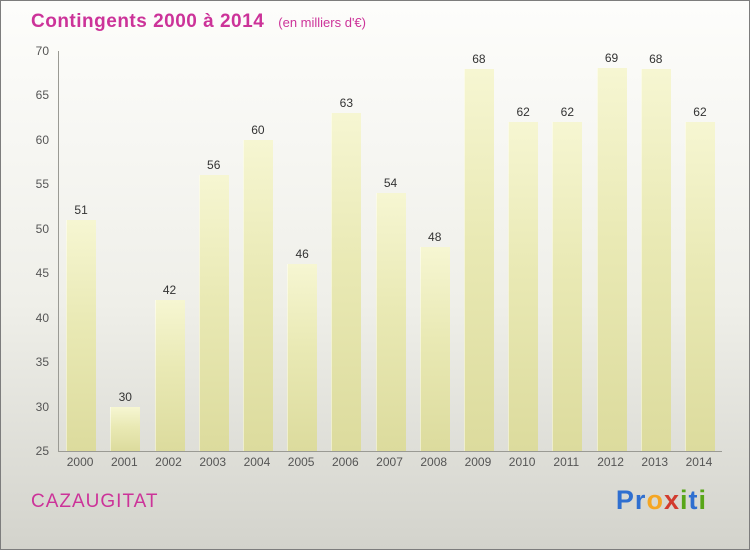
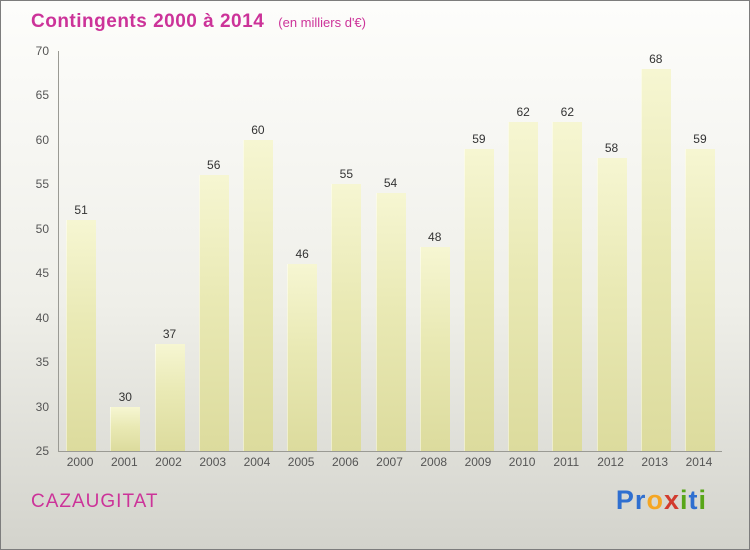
2002: 42 -> 37
2006: 63 -> 55
2009: 68 -> 59
2012: 69 -> 58
2014: 62 -> 59
